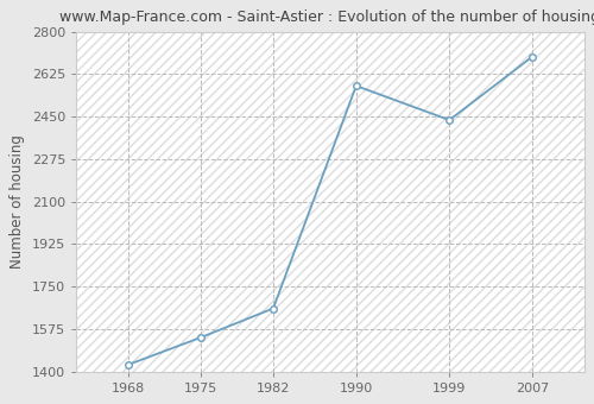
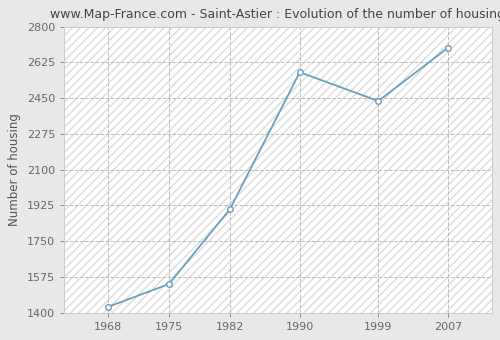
1982: 1660 -> 1907
